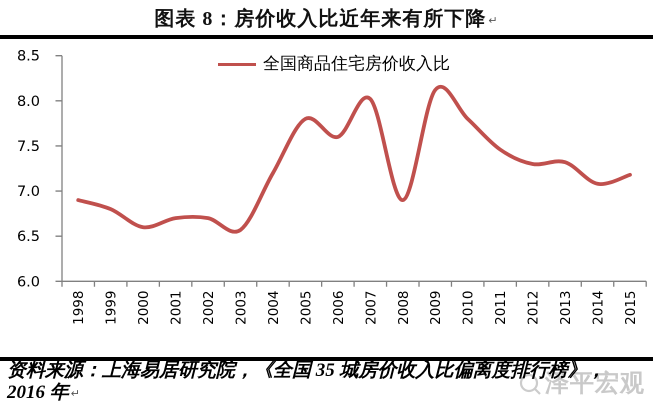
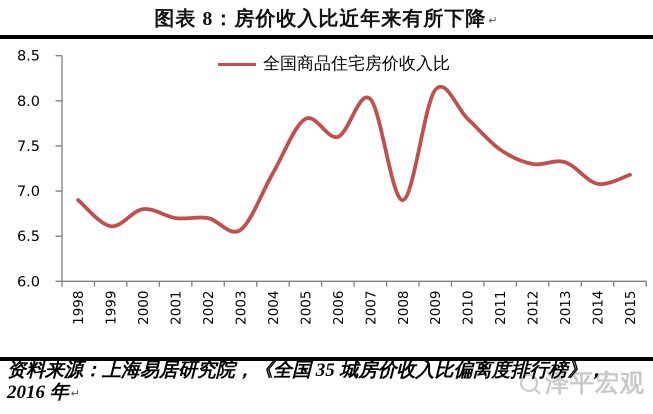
1999: 6.8 -> 6.6
2000: 6.6 -> 6.8
